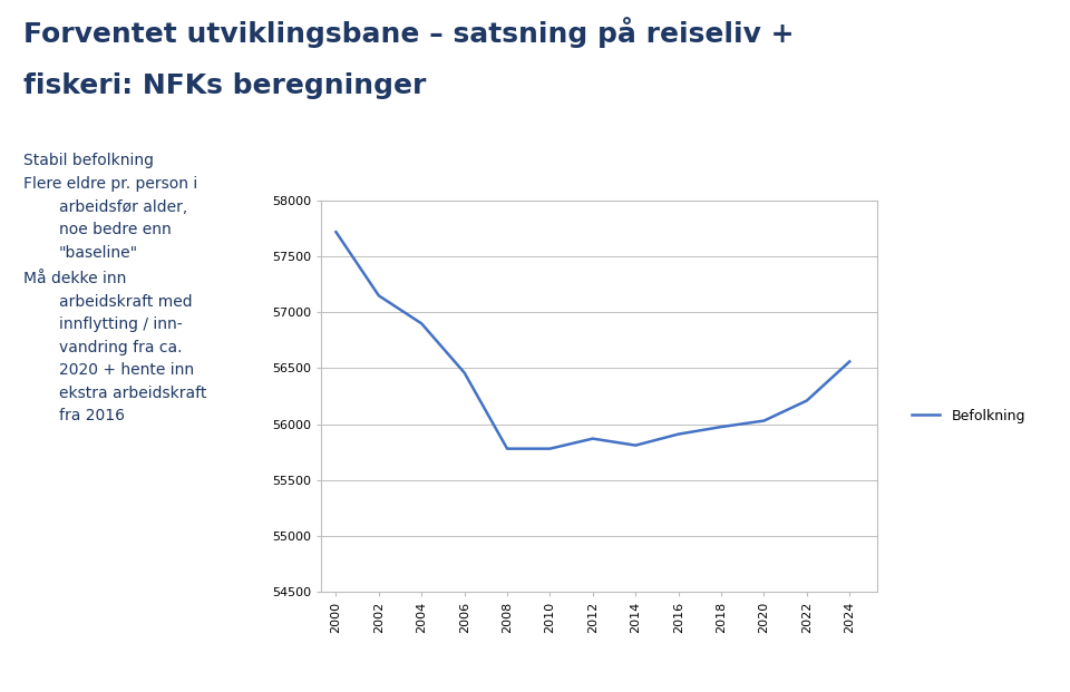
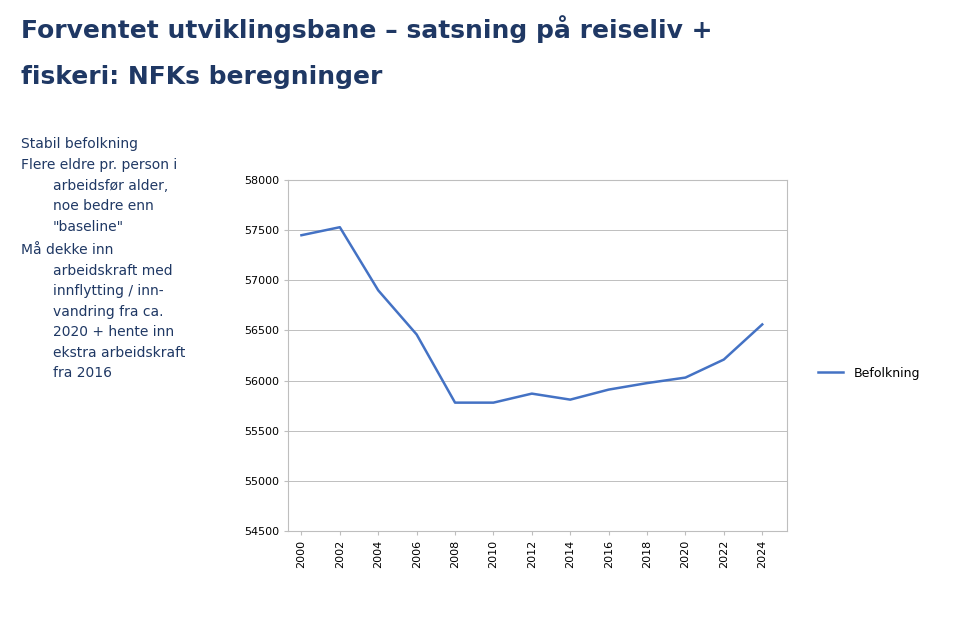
2000: 57720 -> 57450
2002: 57150 -> 57530
